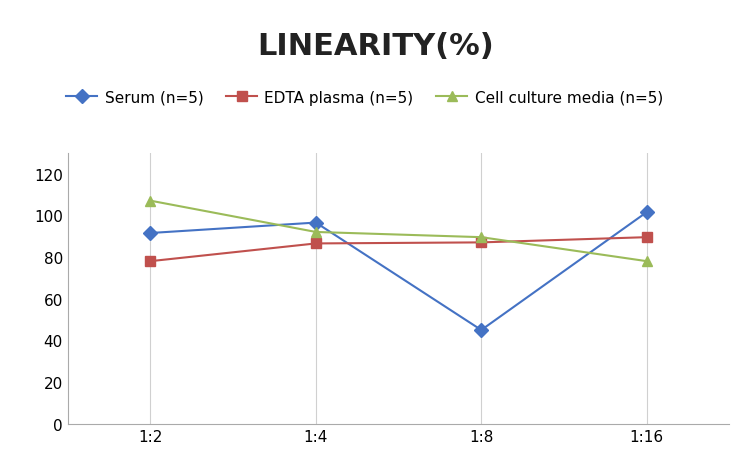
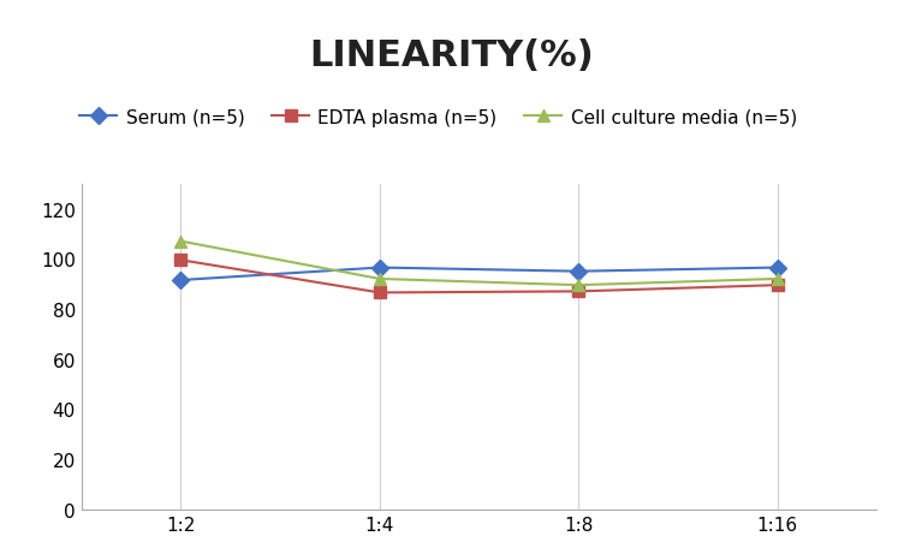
EDTA plasma (n=5)/1:2: 78.0 -> 99.5
Serum (n=5)/1:8: 45.0 -> 95.0
Serum (n=5)/1:16: 101.5 -> 96.5
Cell culture media (n=5)/1:16: 78.0 -> 92.0
